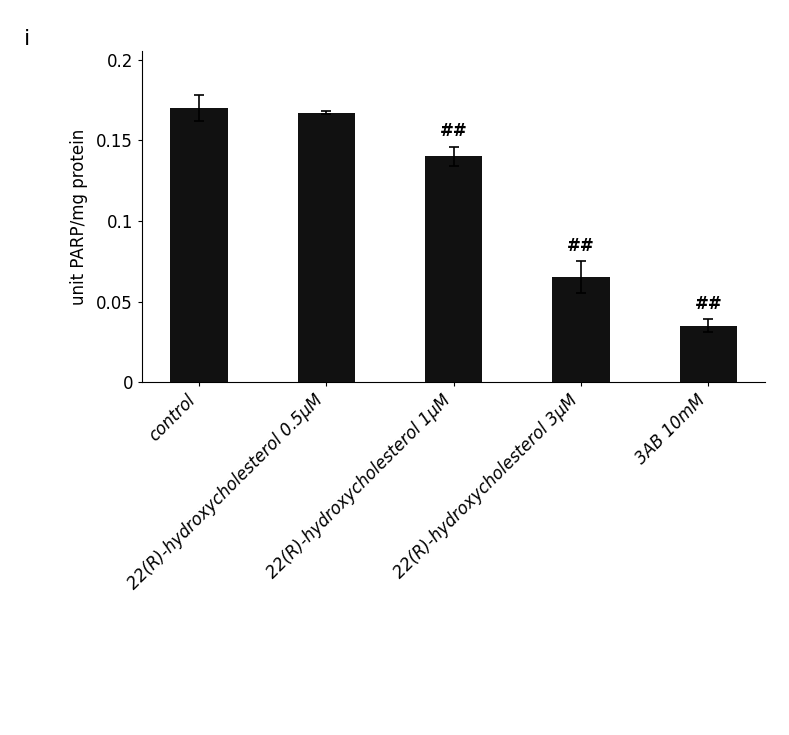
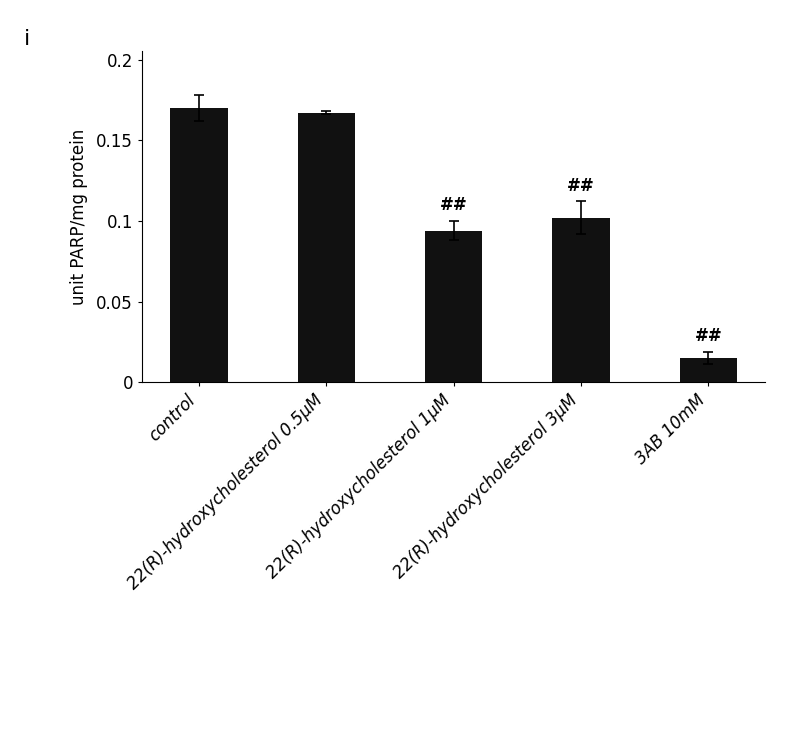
22(R)-hydroxycholesterol 1μM: 0.140 -> 0.094
22(R)-hydroxycholesterol 3μM: 0.065 -> 0.102
3AB 10mM: 0.035 -> 0.015
